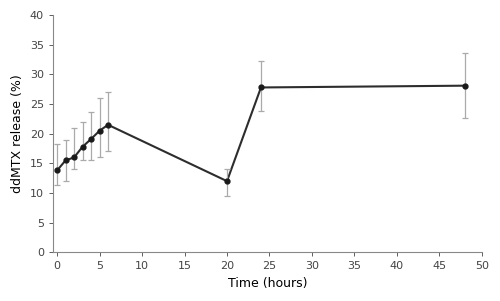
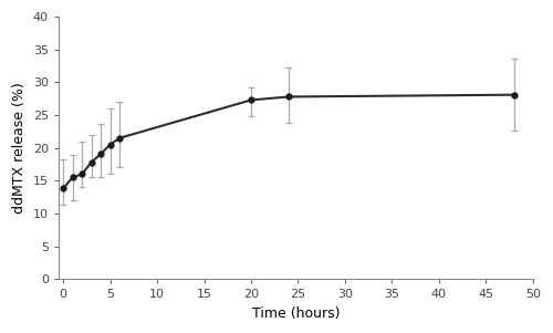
20: 12.0 -> 27.3
